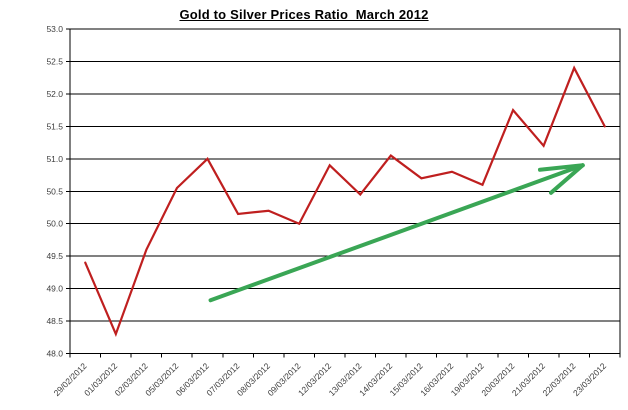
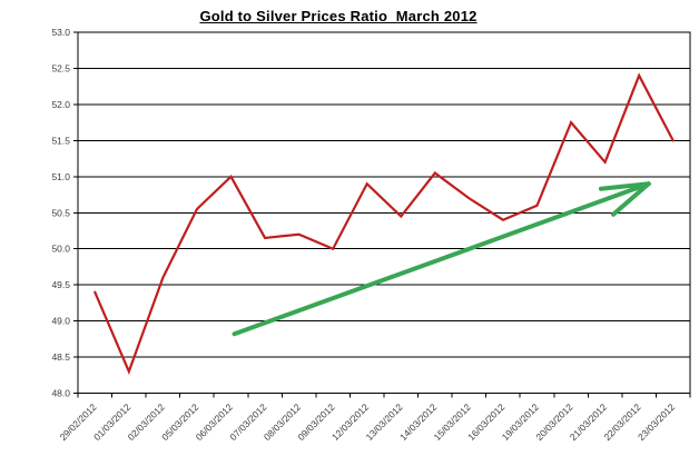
16/03/2012: 50.8 -> 50.4
